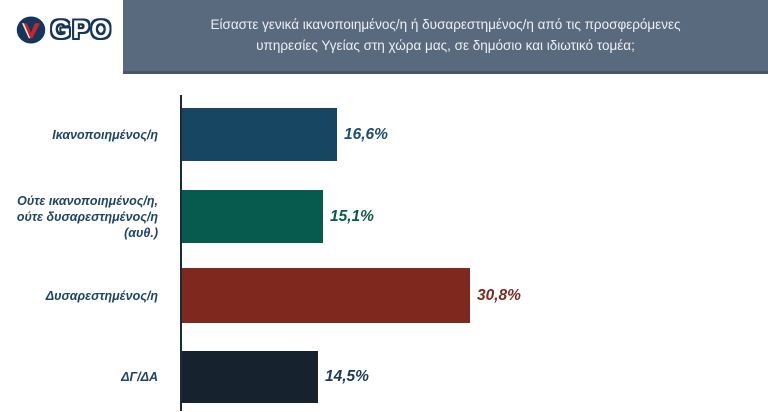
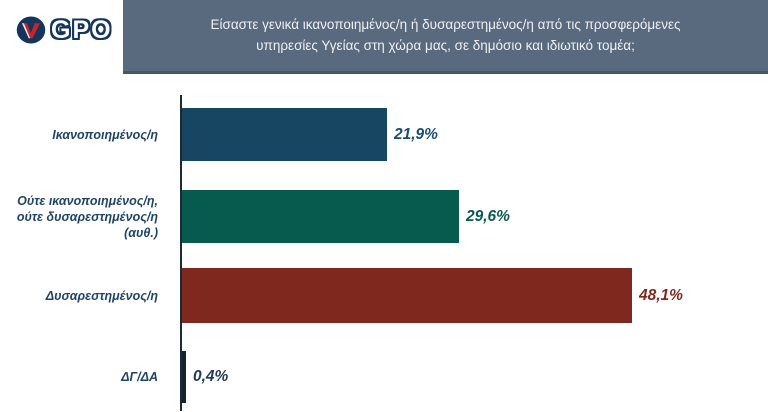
Ικανοποιημένος/η: 16,6% -> 21,9%
Ούτε ικανοποιημένος/η, ούτε δυσαρεστημένος/η (αυθ.): 15,1% -> 29,6%
Δυσαρεστημένος/η: 30,8% -> 48,1%
ΔΓ/ΔΑ: 14,5% -> 0,4%
